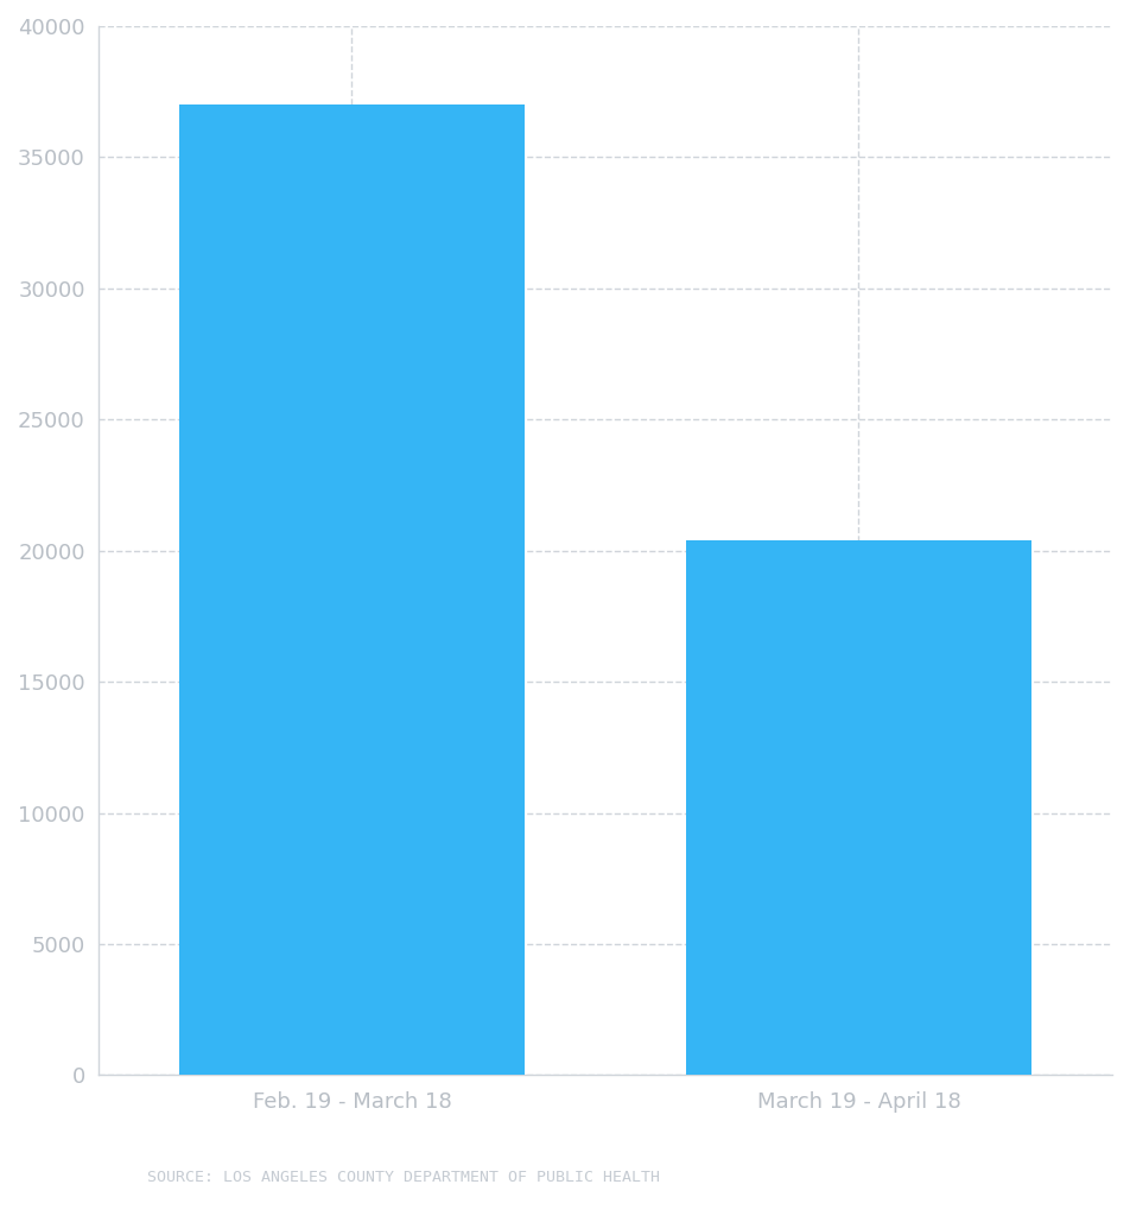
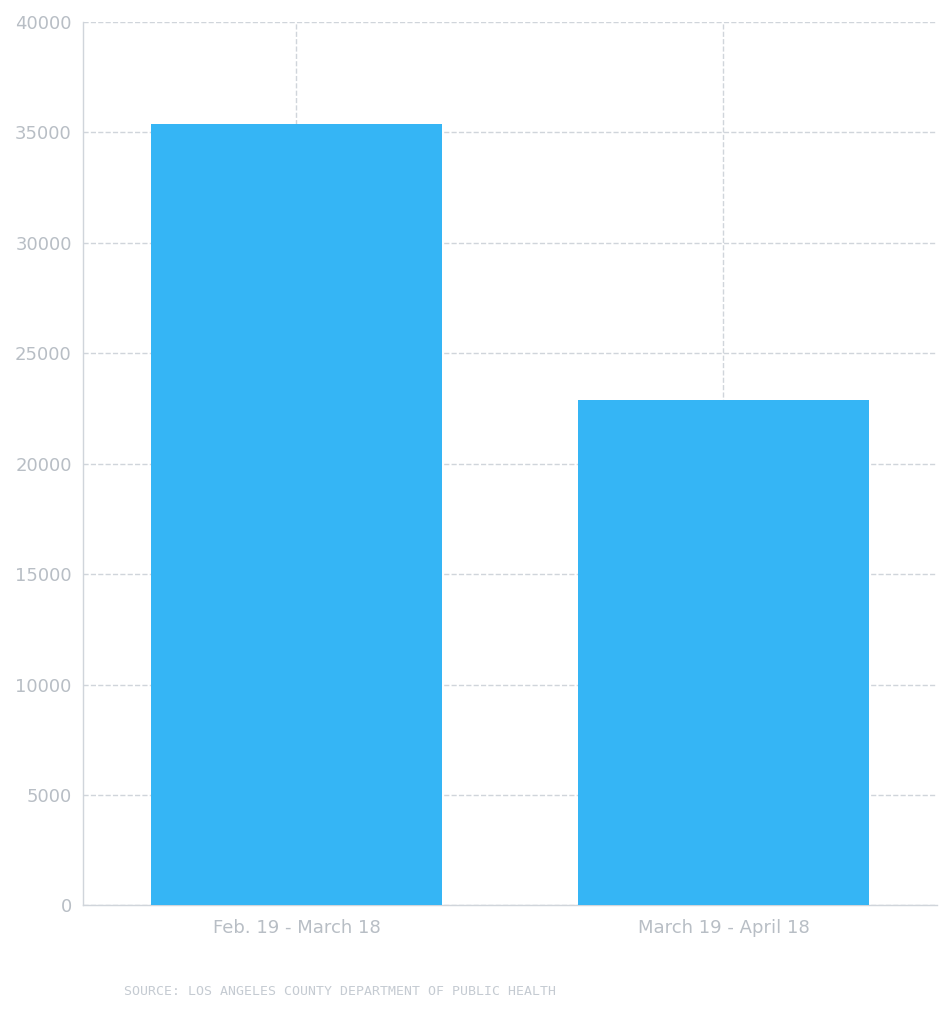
Feb. 19 - March 18: 37000 -> 35400
March 19 - April 18: 20400 -> 22900
